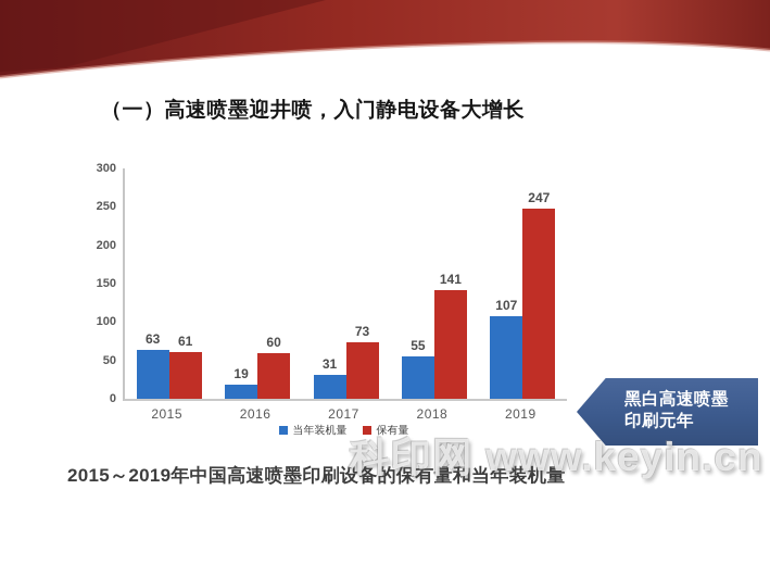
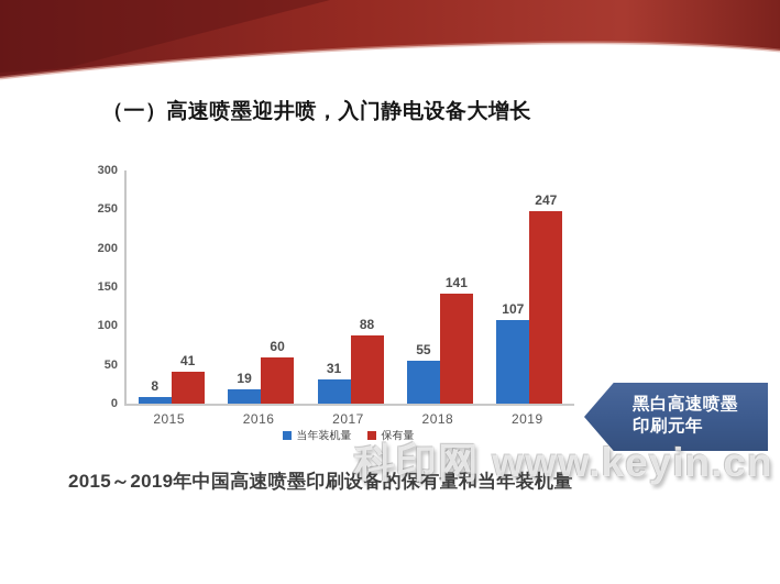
当年装机量/2015: 63 -> 8
保有量/2015: 61 -> 41
保有量/2017: 73 -> 88
